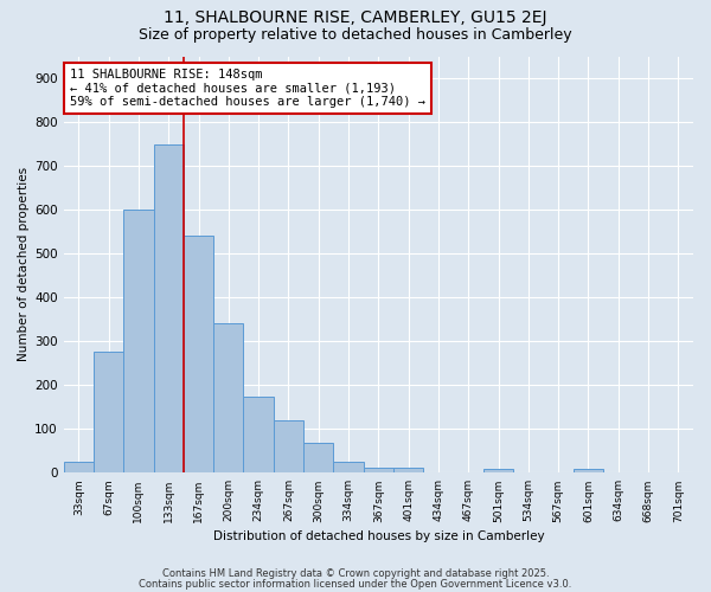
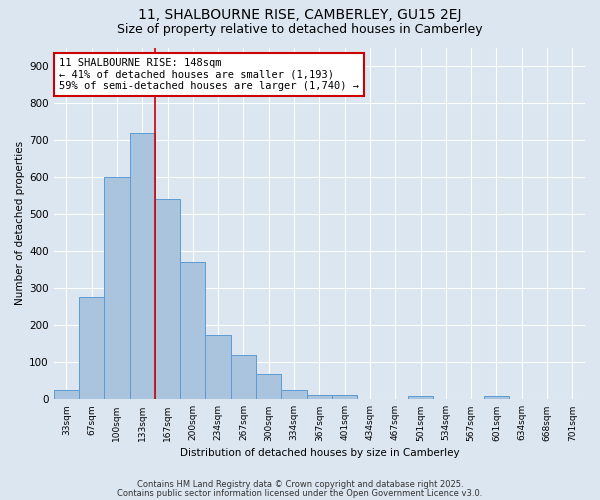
133sqm: 750 -> 720
200sqm: 340 -> 370
